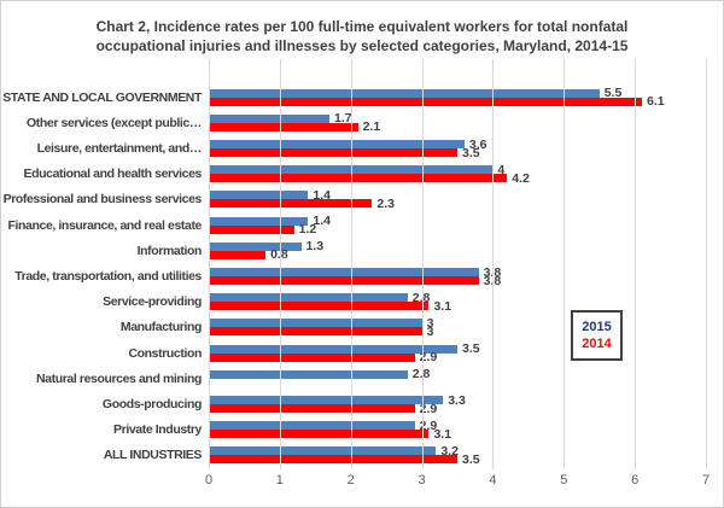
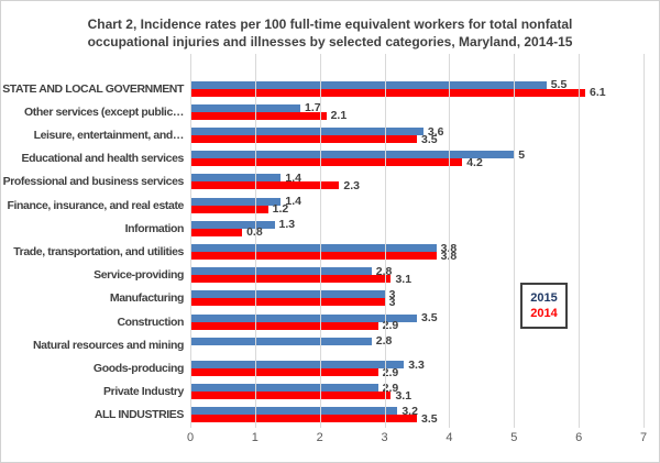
2015/Educational and health services: 4 -> 5
